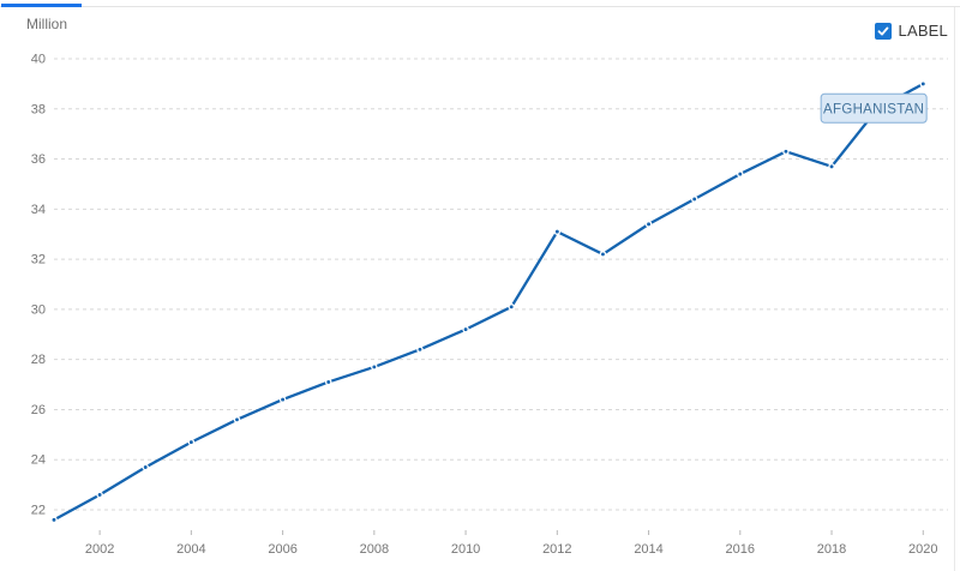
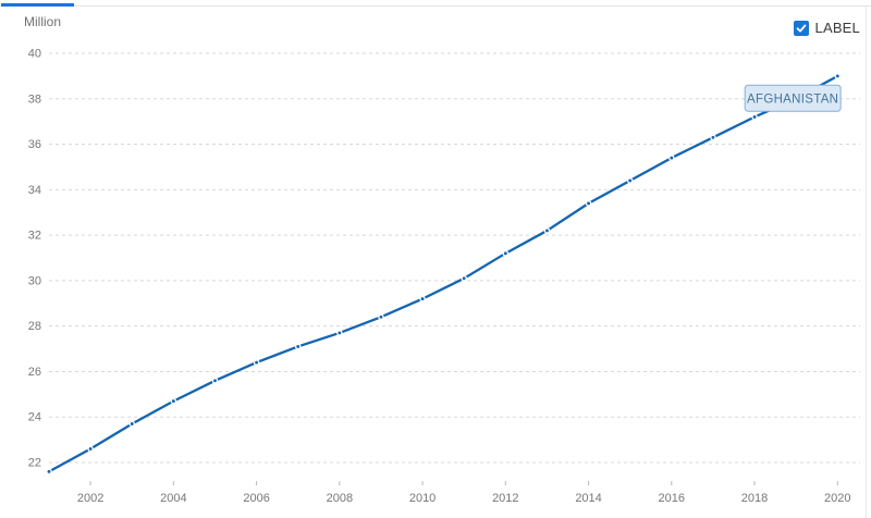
2012: 33.1 -> 31.2
2018: 35.7 -> 37.2
